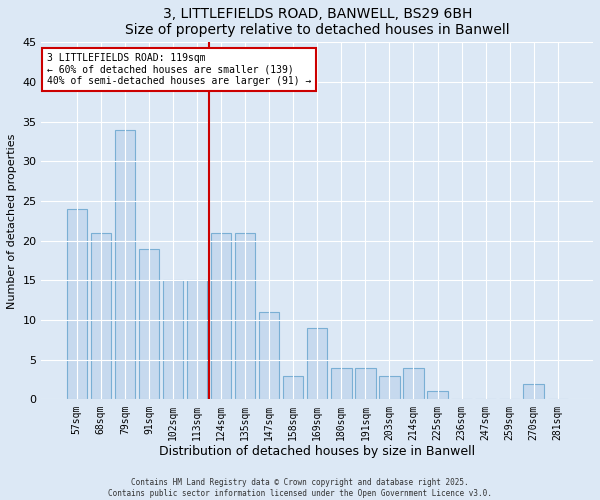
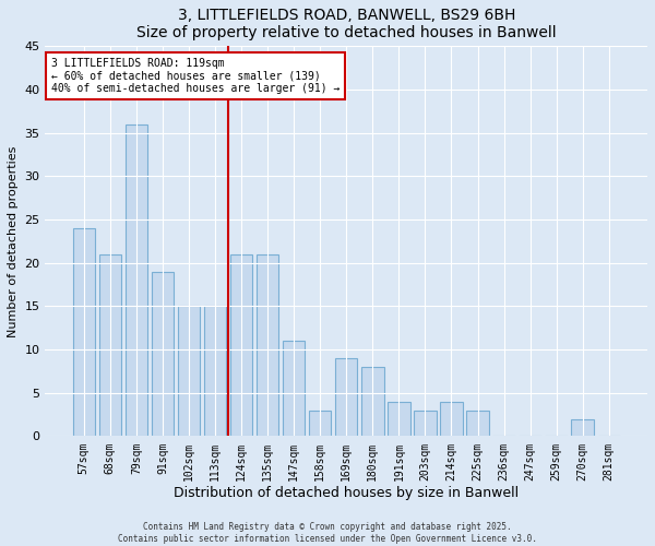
79sqm: 34 -> 36
180sqm: 4 -> 8
225sqm: 1 -> 3
